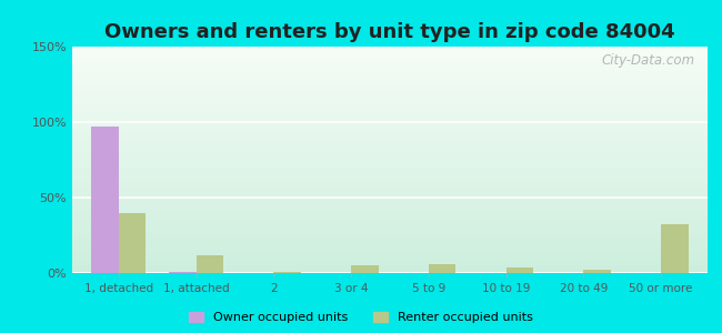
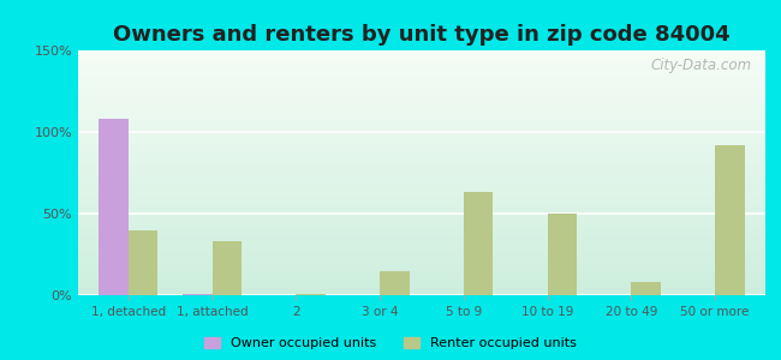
Owner occupied units/1, detached: 97% -> 108%
Renter occupied units/1, attached: 12% -> 33%
Renter occupied units/3 or 4: 5% -> 15%
Renter occupied units/5 to 9: 6% -> 63%
Renter occupied units/10 to 19: 4% -> 50%
Renter occupied units/20 to 49: 2% -> 8%
Renter occupied units/50 or more: 32% -> 92%
